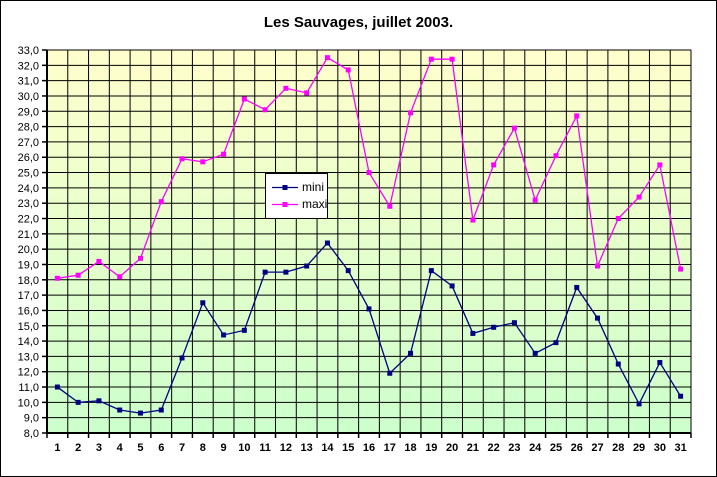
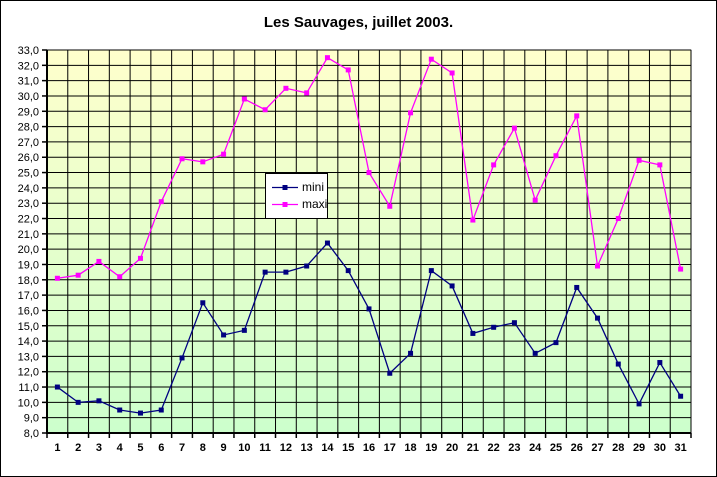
maxi/20: 32,4 -> 31,5
maxi/29: 23,4 -> 25,8
